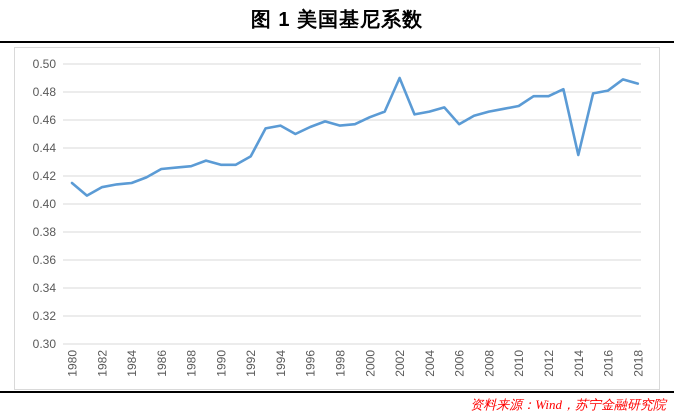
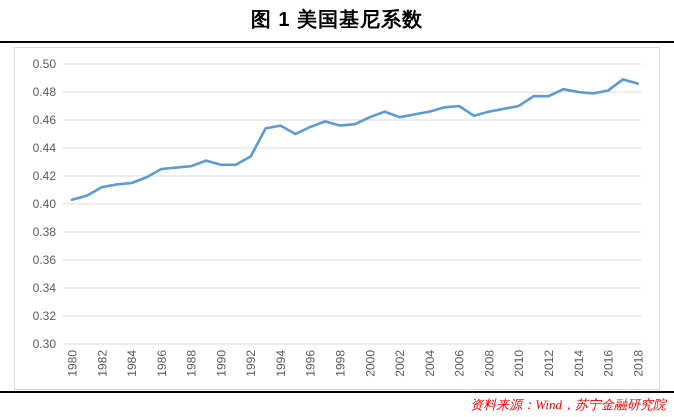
1980: 0.415 -> 0.403
2002: 0.490 -> 0.462
2006: 0.457 -> 0.470
2014: 0.435 -> 0.480
